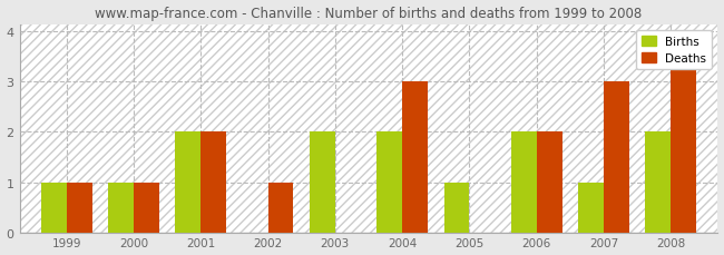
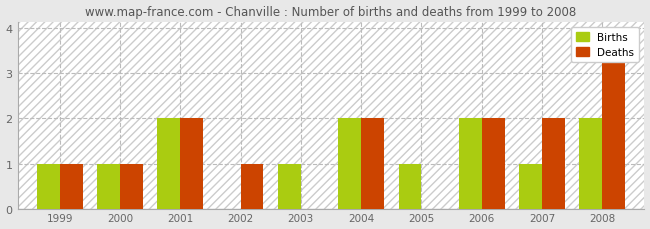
Births/2003: 2 -> 1
Deaths/2004: 3 -> 2
Deaths/2007: 3 -> 2
